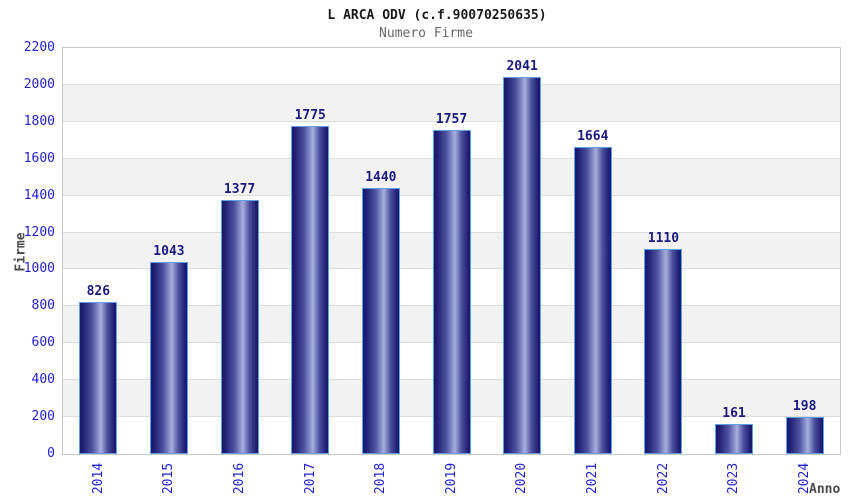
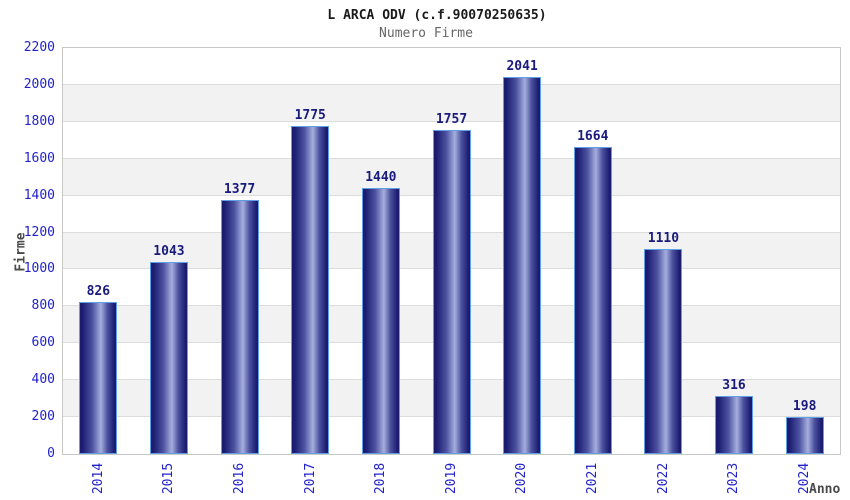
2023: 161 -> 316
